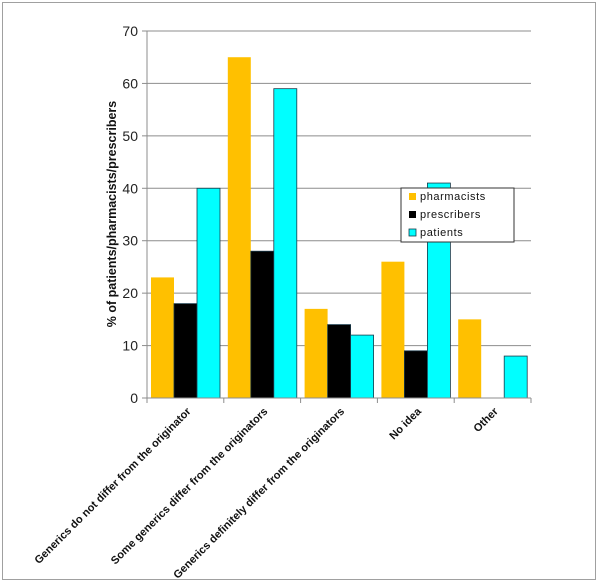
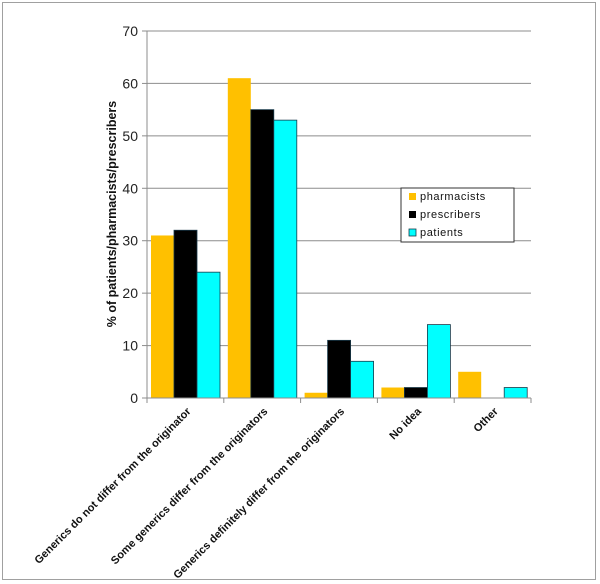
pharmacists/Generics do not differ from the originator: 23 -> 31
prescribers/Generics do not differ from the originator: 18 -> 32
patients/Generics do not differ from the originator: 40 -> 24
pharmacists/Some generics differ from the originators: 65 -> 61
prescribers/Some generics differ from the originators: 28 -> 55
patients/Some generics differ from the originators: 59 -> 53
pharmacists/Generics definitely differ from the originators: 17 -> 1
prescribers/Generics definitely differ from the originators: 14 -> 11
patients/Generics definitely differ from the originators: 12 -> 7
pharmacists/No idea: 26 -> 2
prescribers/No idea: 9 -> 2
patients/No idea: 41 -> 14
pharmacists/Other: 15 -> 5
patients/Other: 8 -> 2
